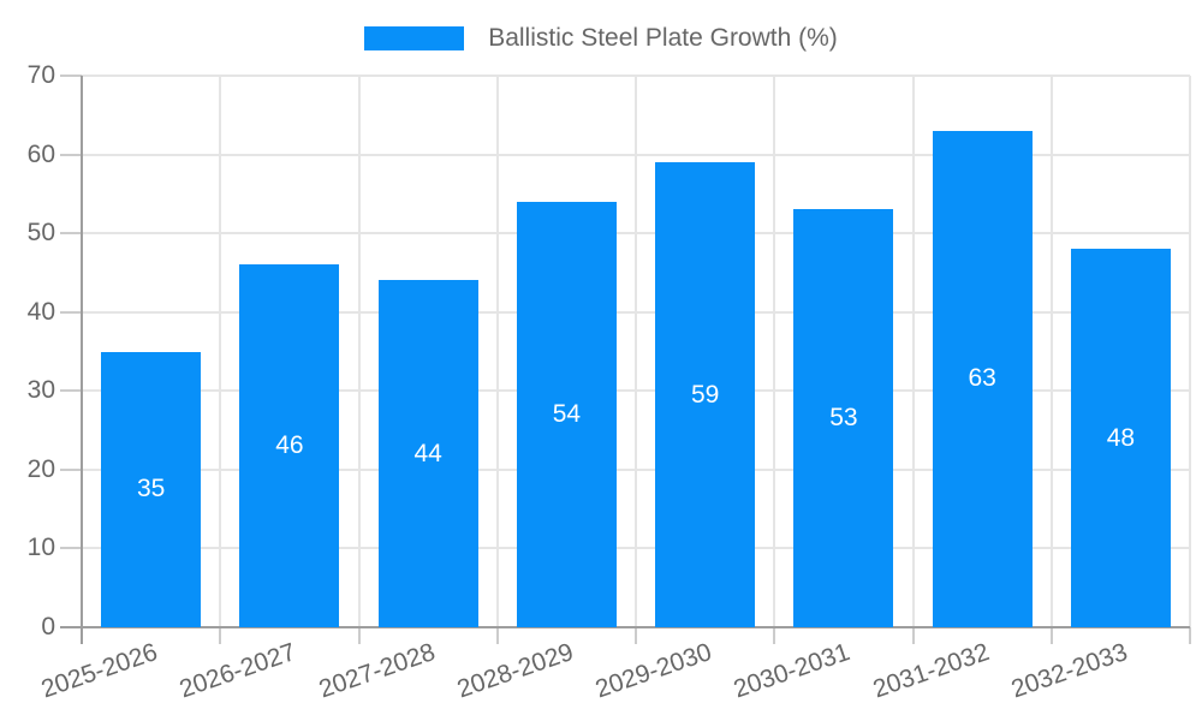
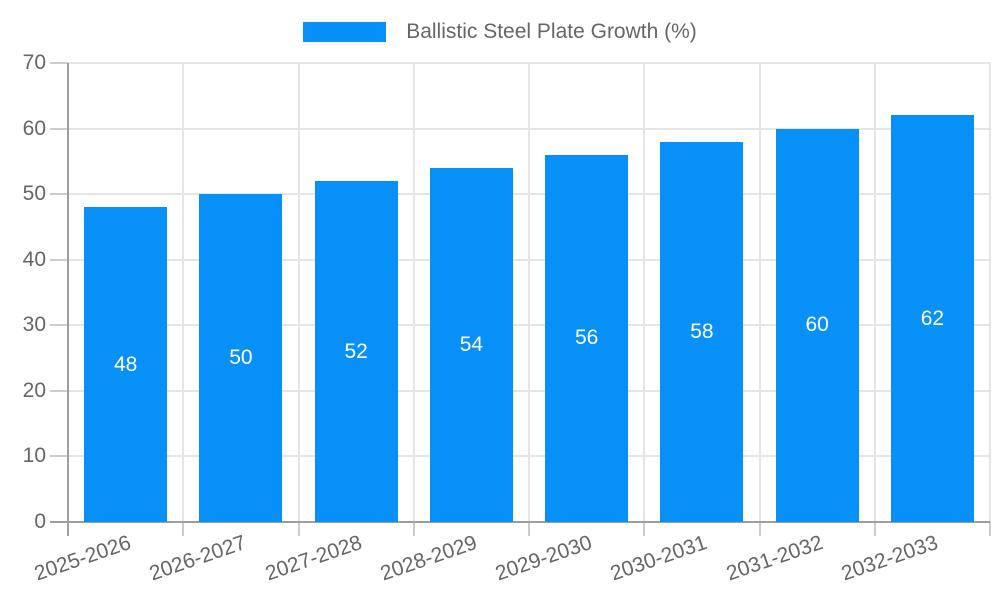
2025-2026: 35 -> 48
2026-2027: 46 -> 50
2027-2028: 44 -> 52
2029-2030: 59 -> 56
2030-2031: 53 -> 58
2031-2032: 63 -> 60
2032-2033: 48 -> 62
